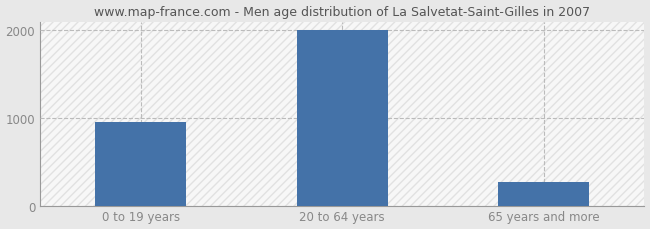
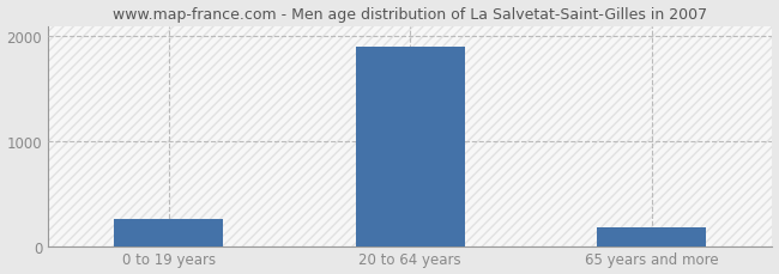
0 to 19 years: 950 -> 260
20 to 64 years: 2000 -> 1900
65 years and more: 260 -> 180
